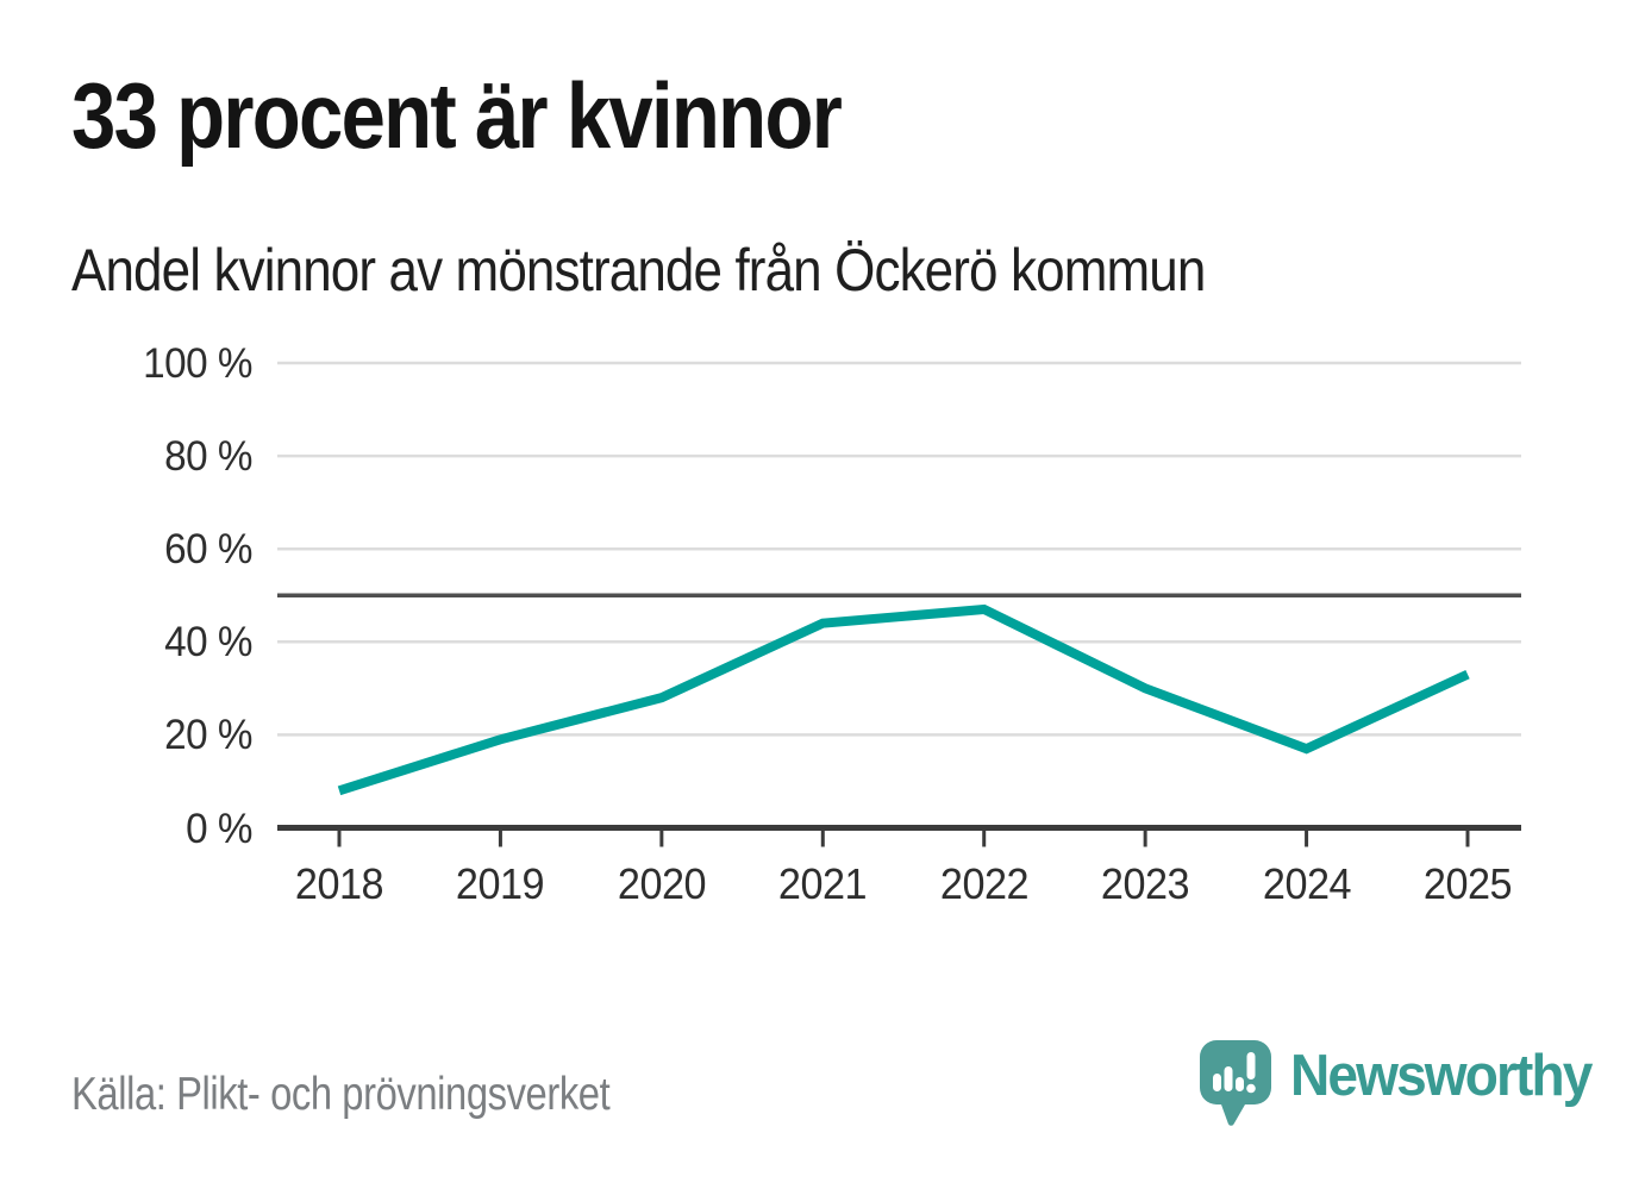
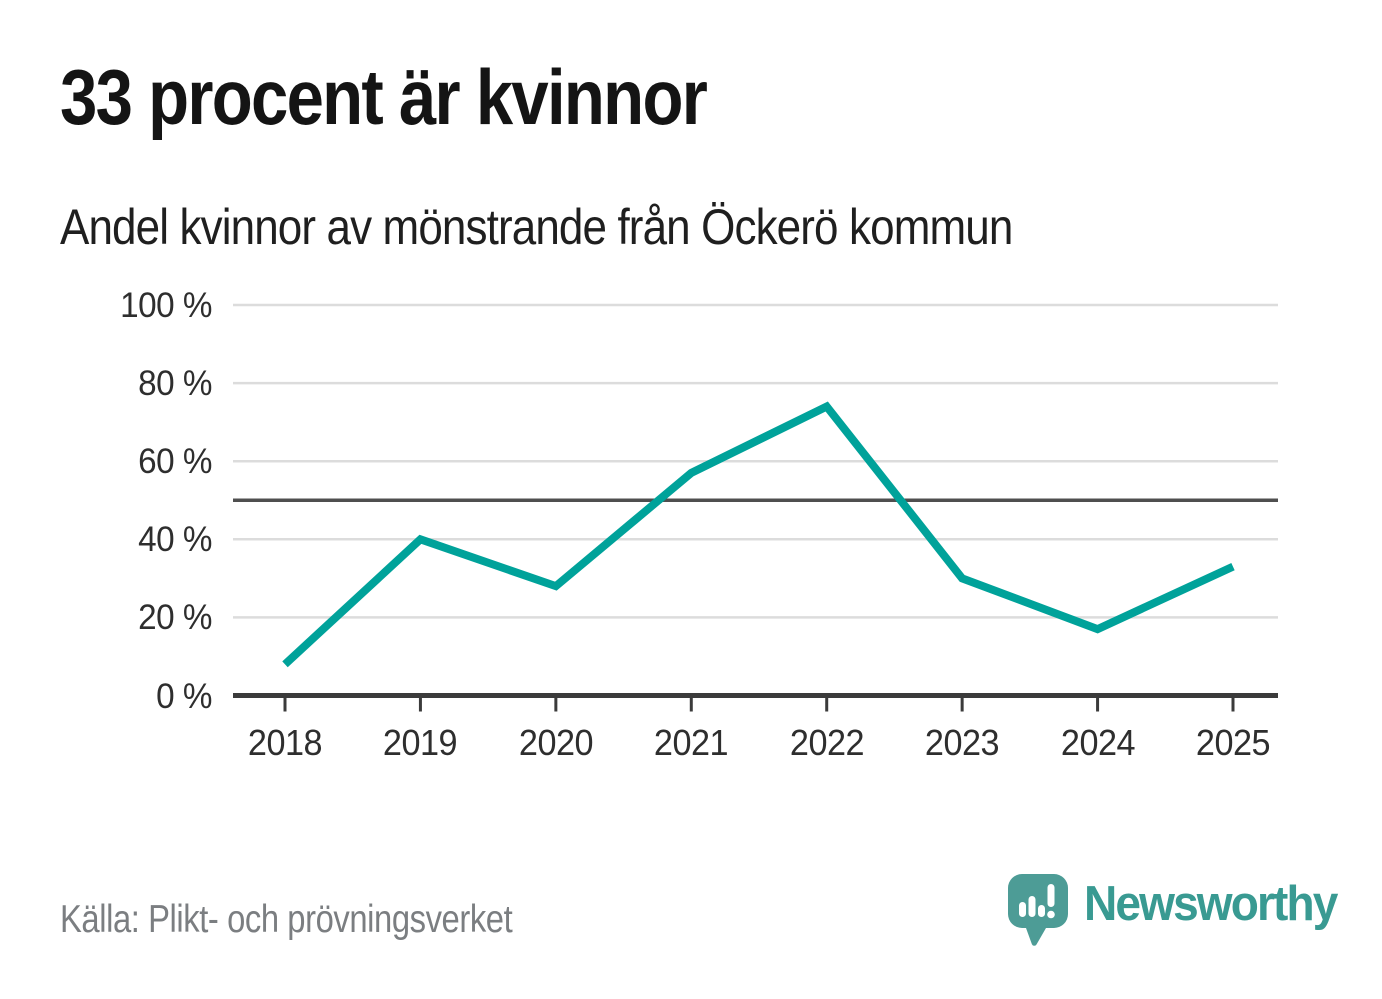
2019: 19% -> 40%
2021: 44% -> 57%
2022: 47% -> 74%
